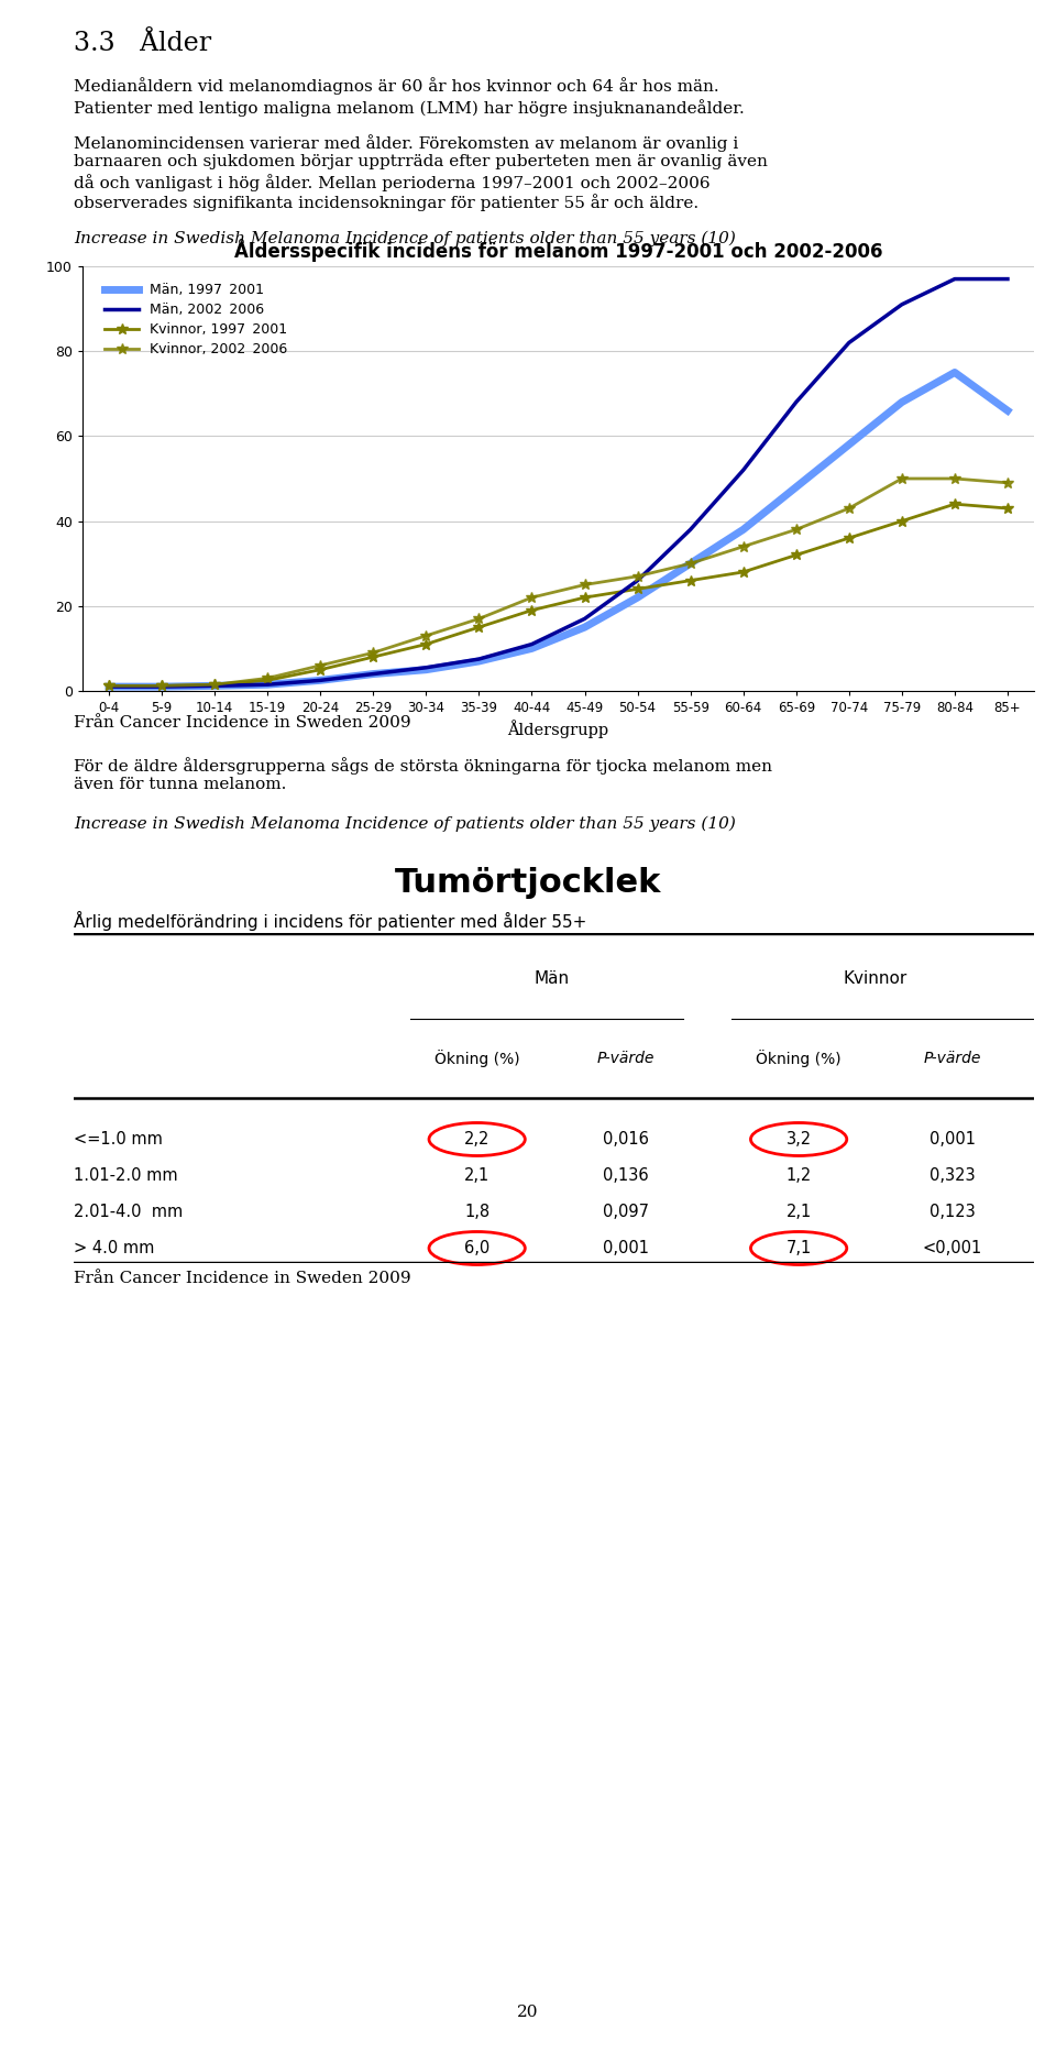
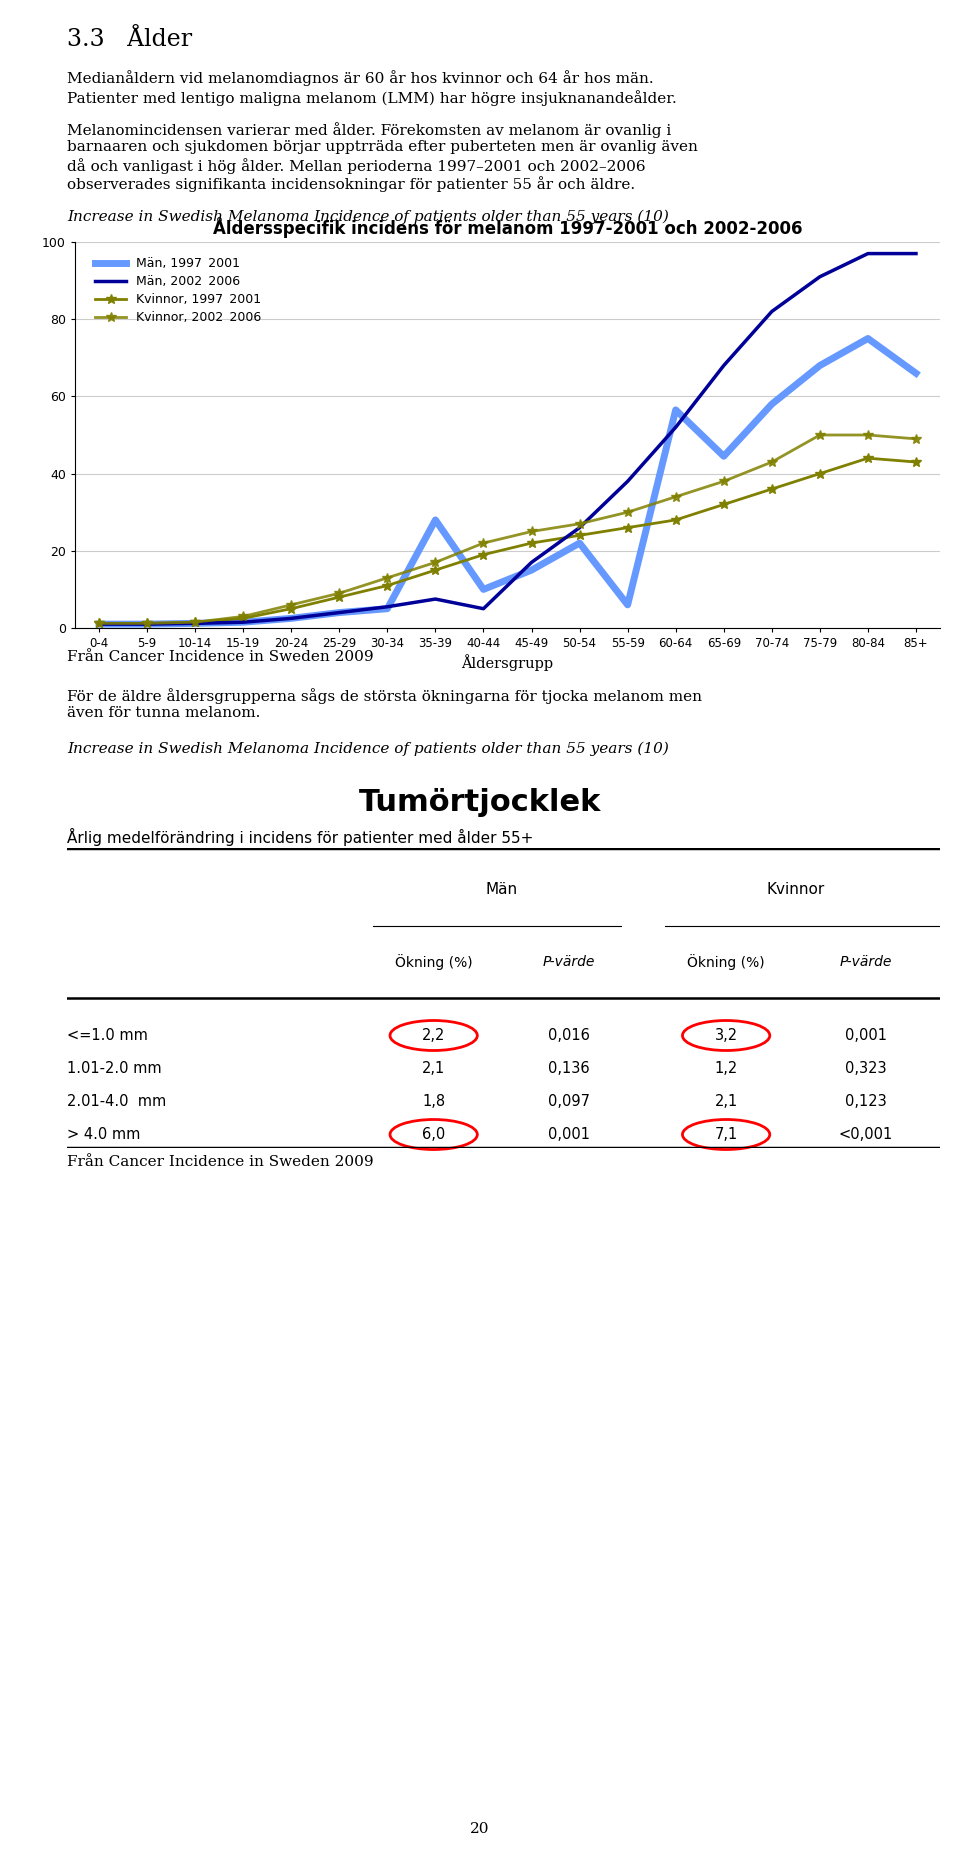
Män, 1997 2001/35-39: 7.0 -> 28.0
Män, 2002 2006/40-44: 11.0 -> 5.0
Män, 1997 2001/55-59: 30.0 -> 6.0
Män, 1997 2001/60-64: 38.0 -> 56.5
Män, 1997 2001/65-69: 48.0 -> 44.5
